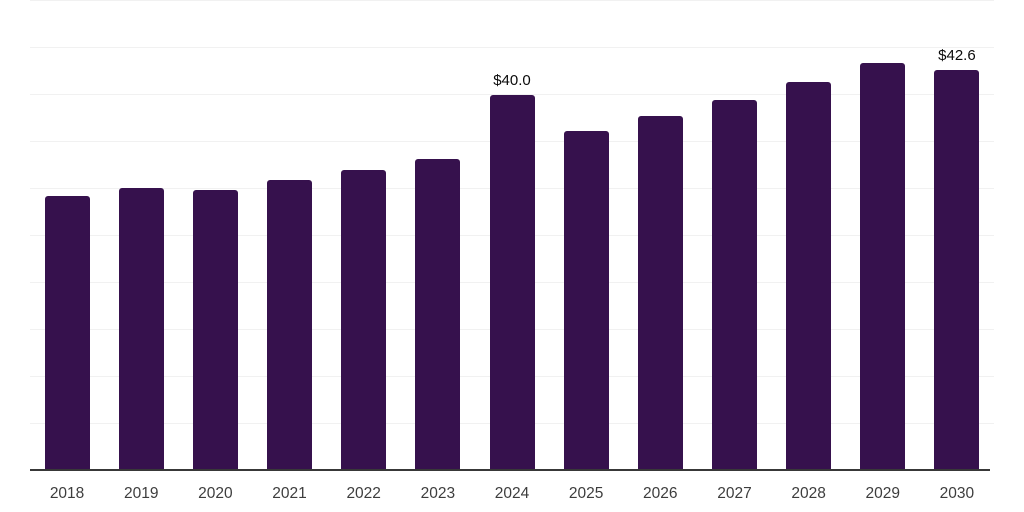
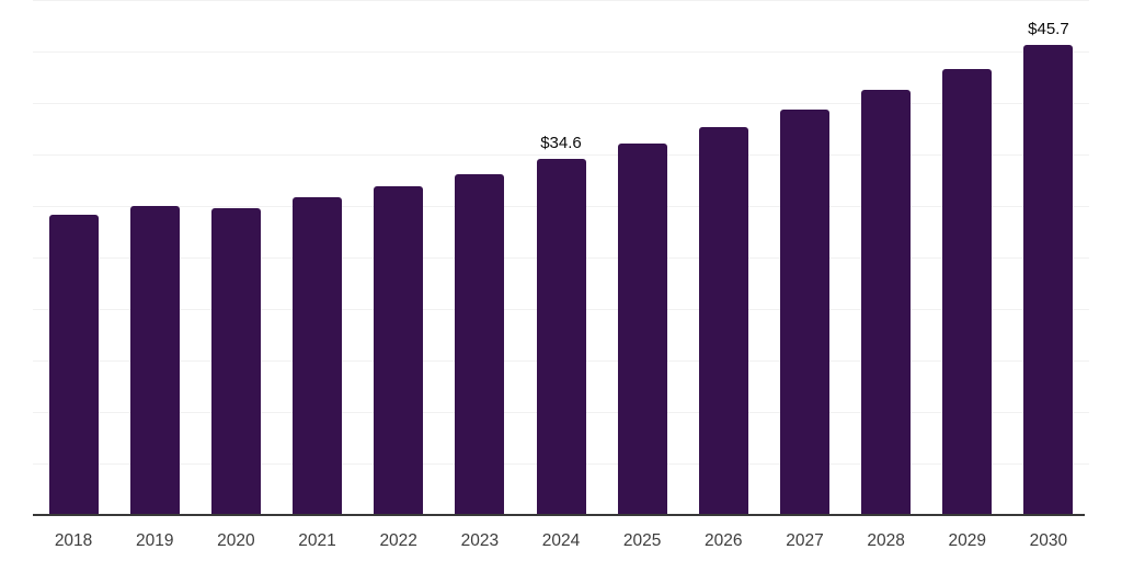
2024: $40.0 -> $34.6
2030: $42.6 -> $45.7
